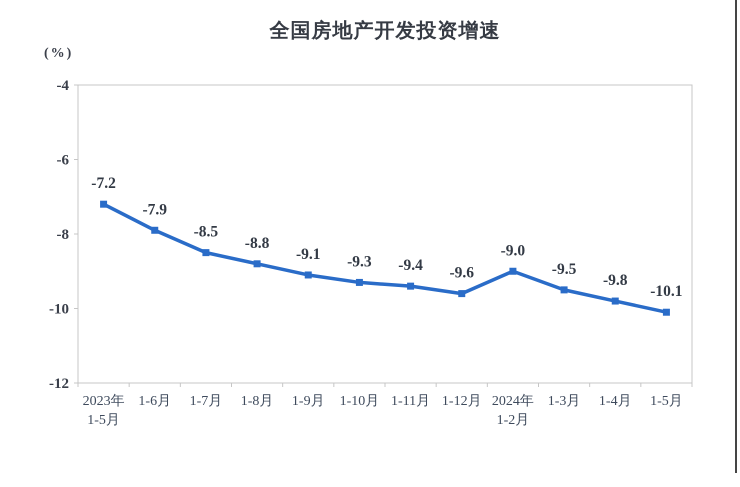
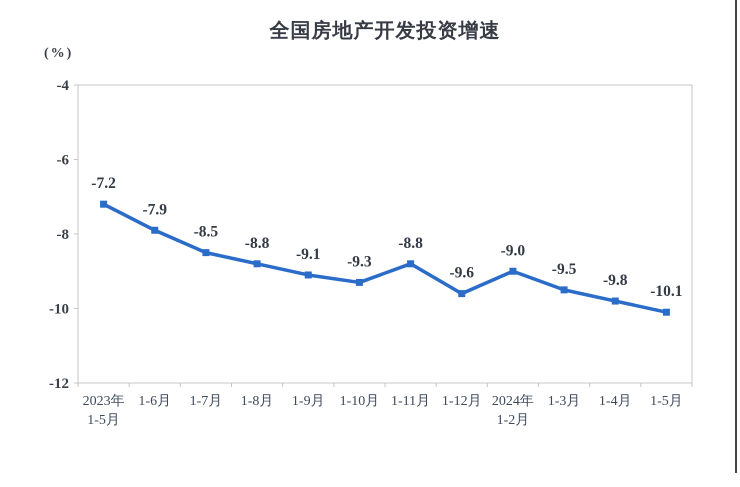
1-11月: -9.4 -> -8.8
